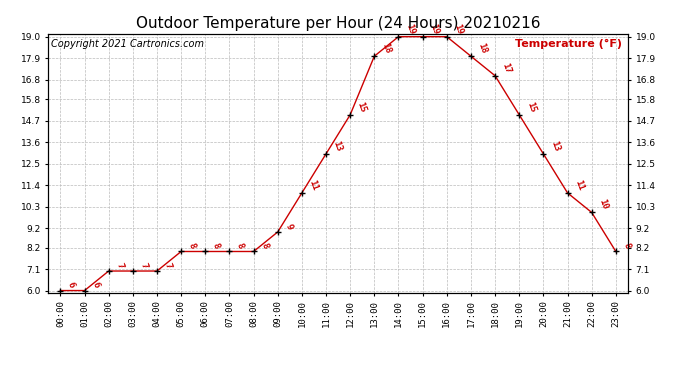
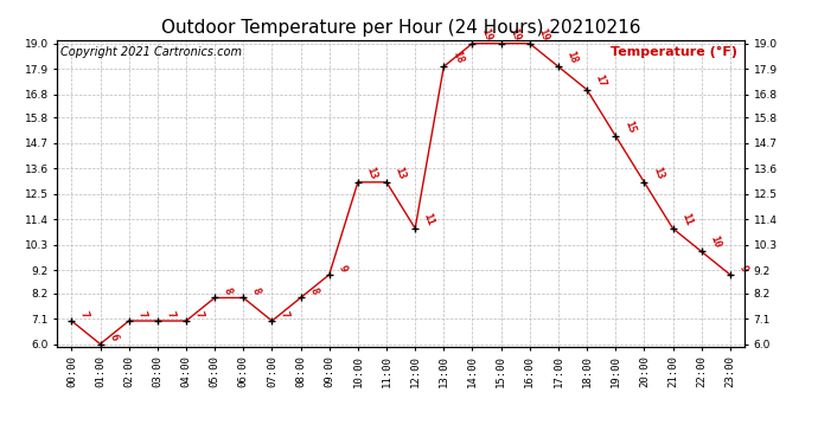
00:00: 6 -> 7
07:00: 8 -> 7
10:00: 11 -> 13
12:00: 15 -> 11
23:00: 8 -> 9
